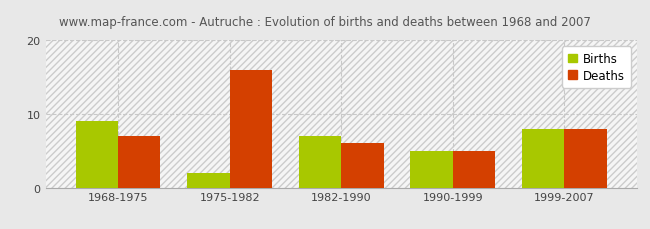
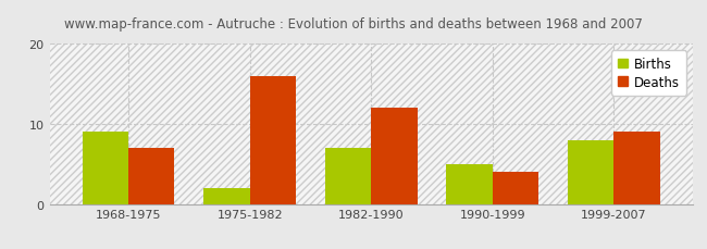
Deaths/1982-1990: 6 -> 12
Deaths/1990-1999: 5 -> 4
Deaths/1999-2007: 8 -> 9
